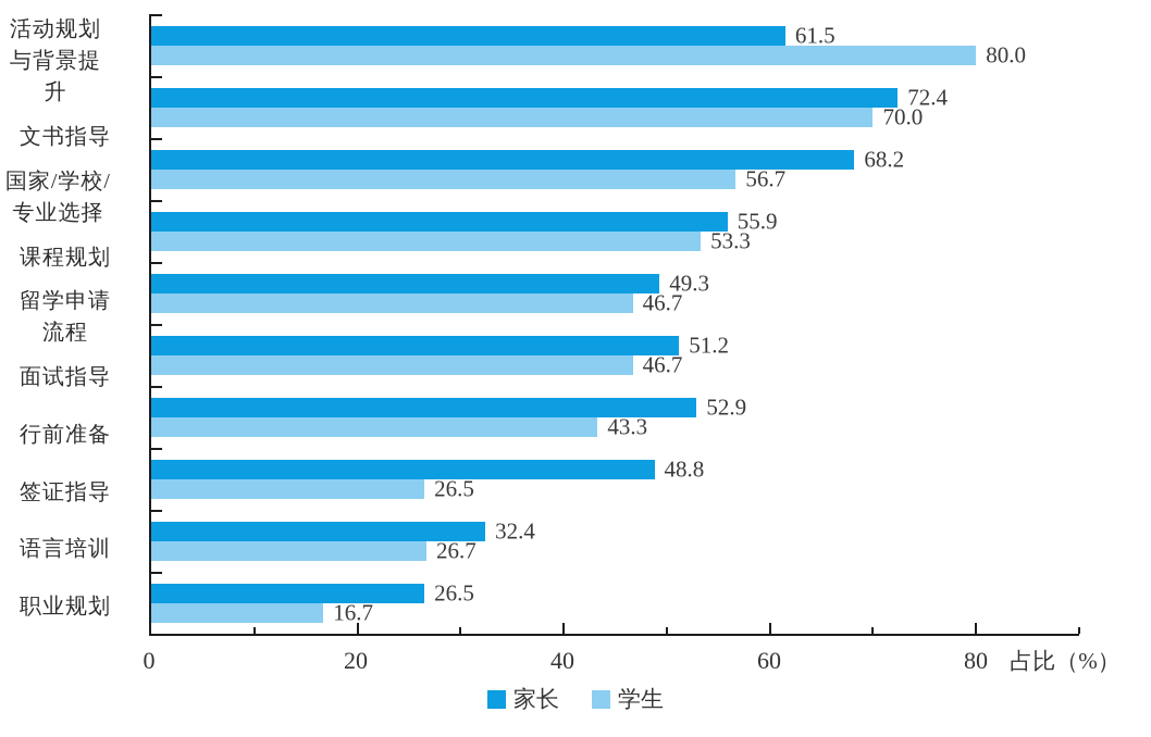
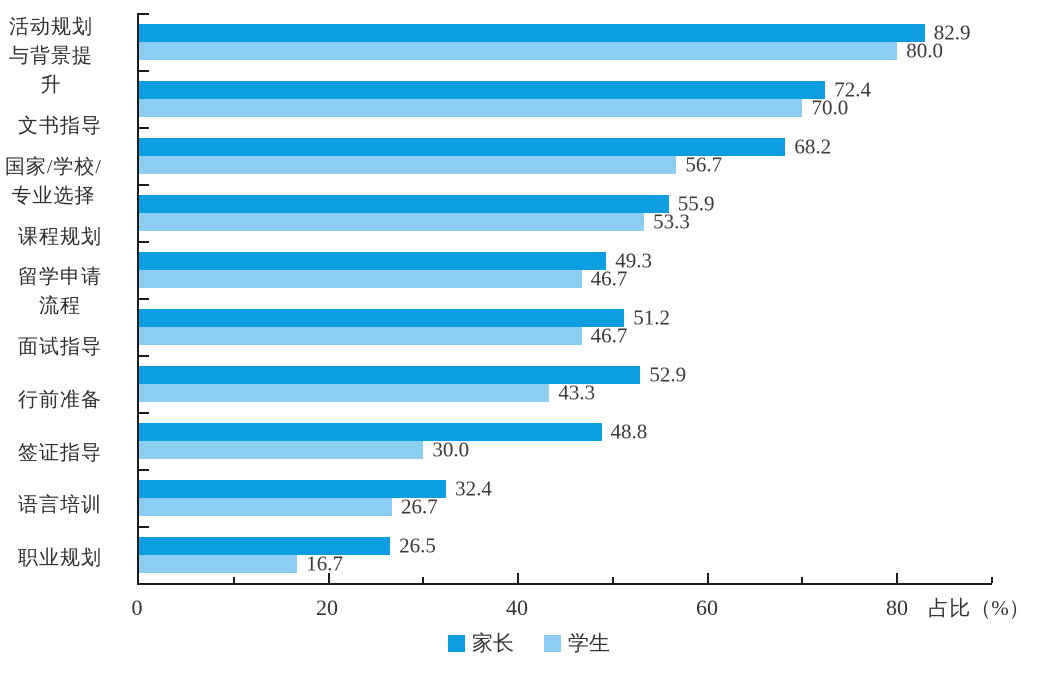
家长/活动规划 与背景提升: 61.5 -> 82.9
学生/签证指导: 26.5 -> 30.0
